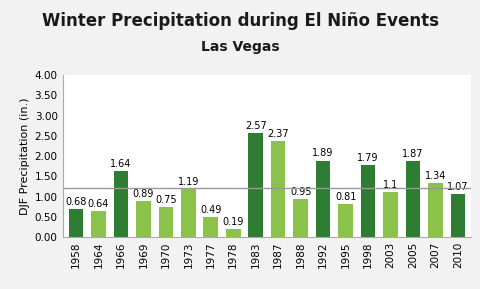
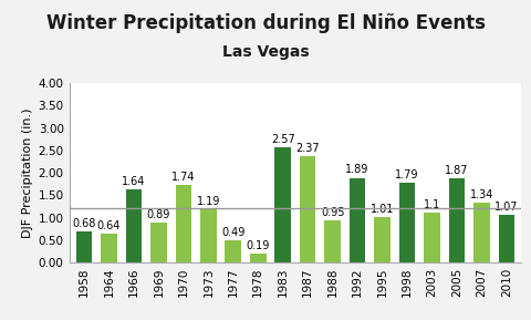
1970: 0.75 -> 1.74
1995: 0.81 -> 1.01
